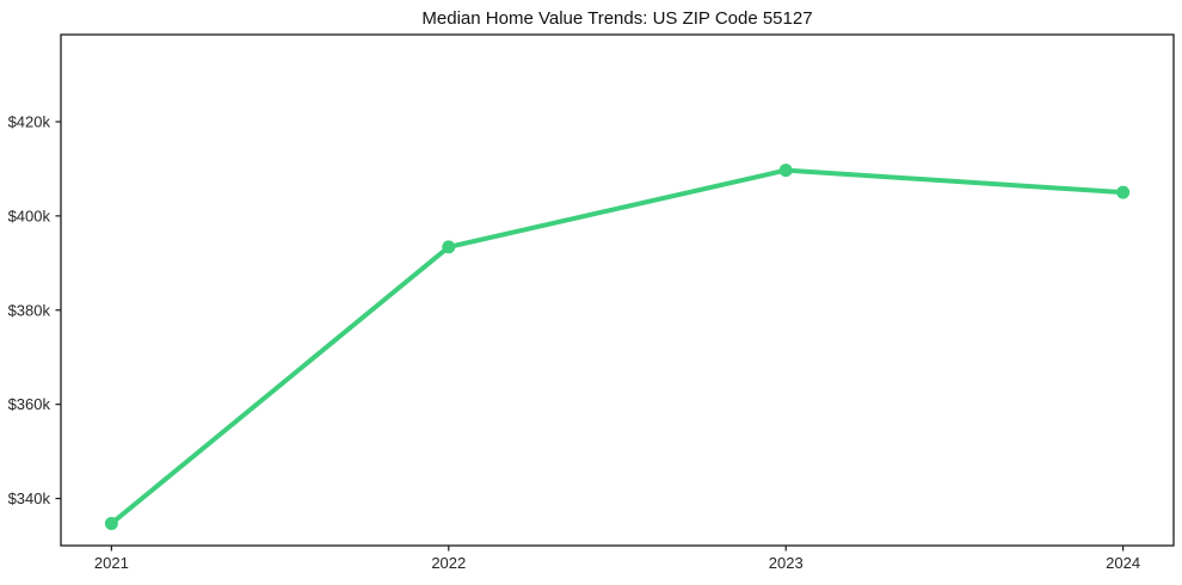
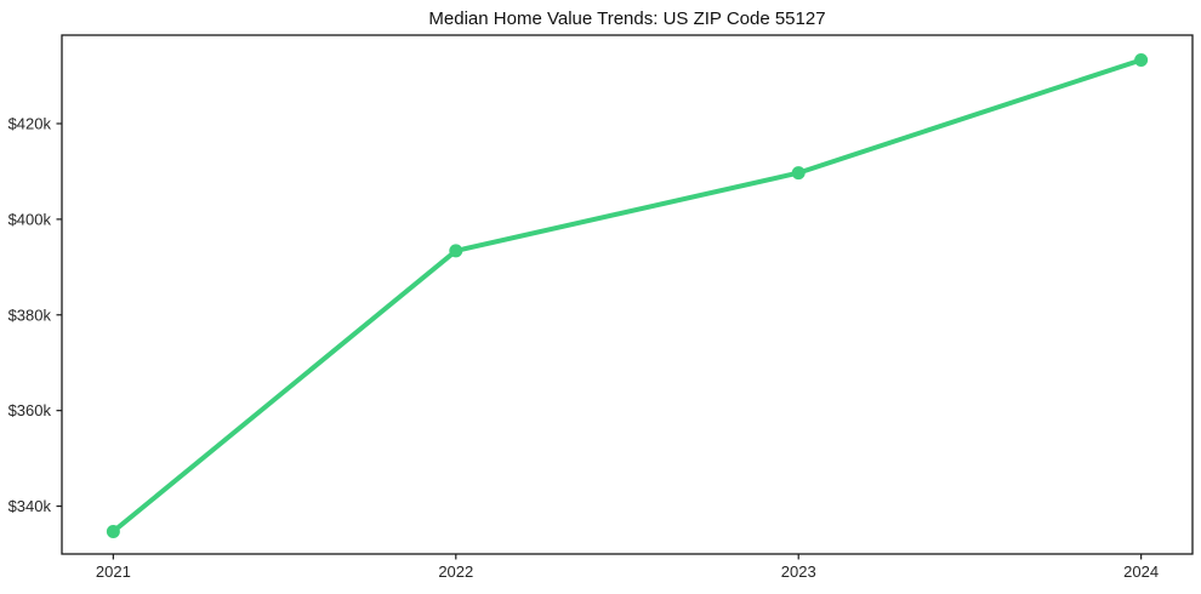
2024: $405k -> $433k
